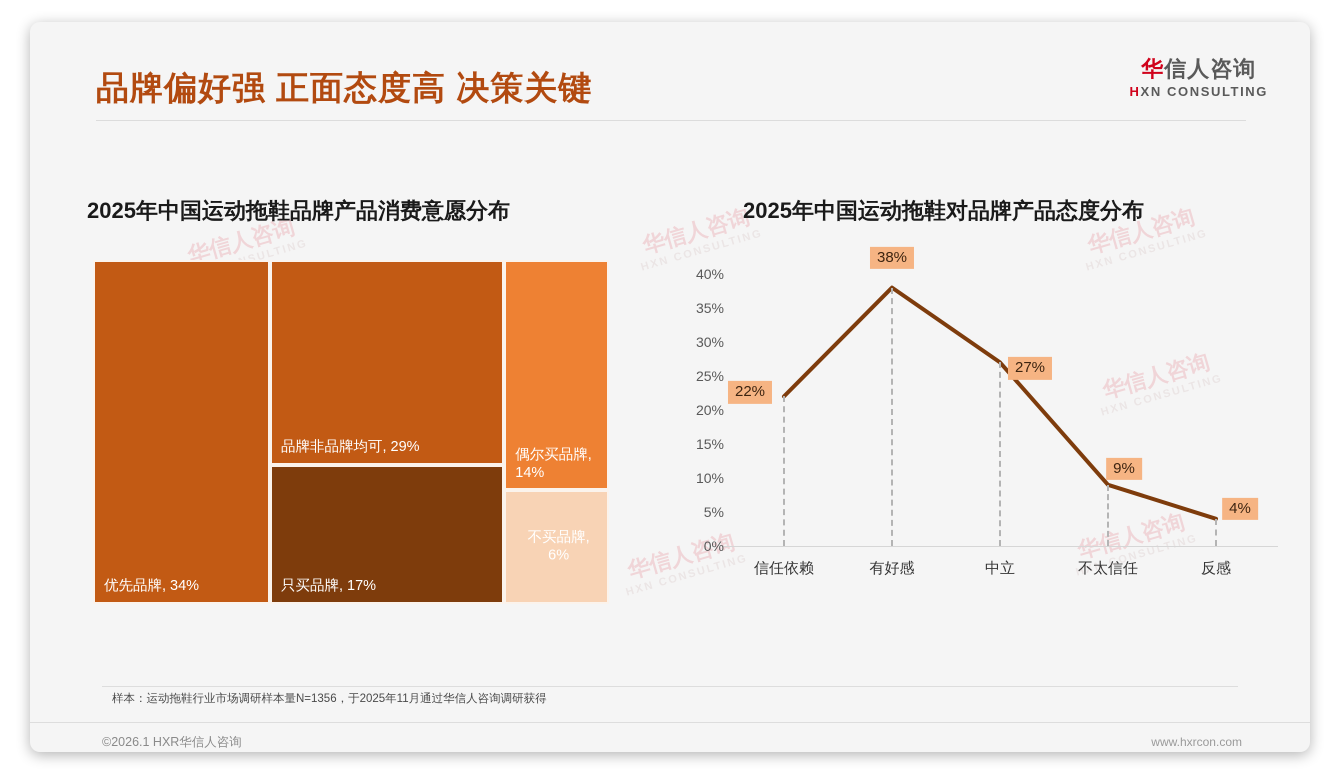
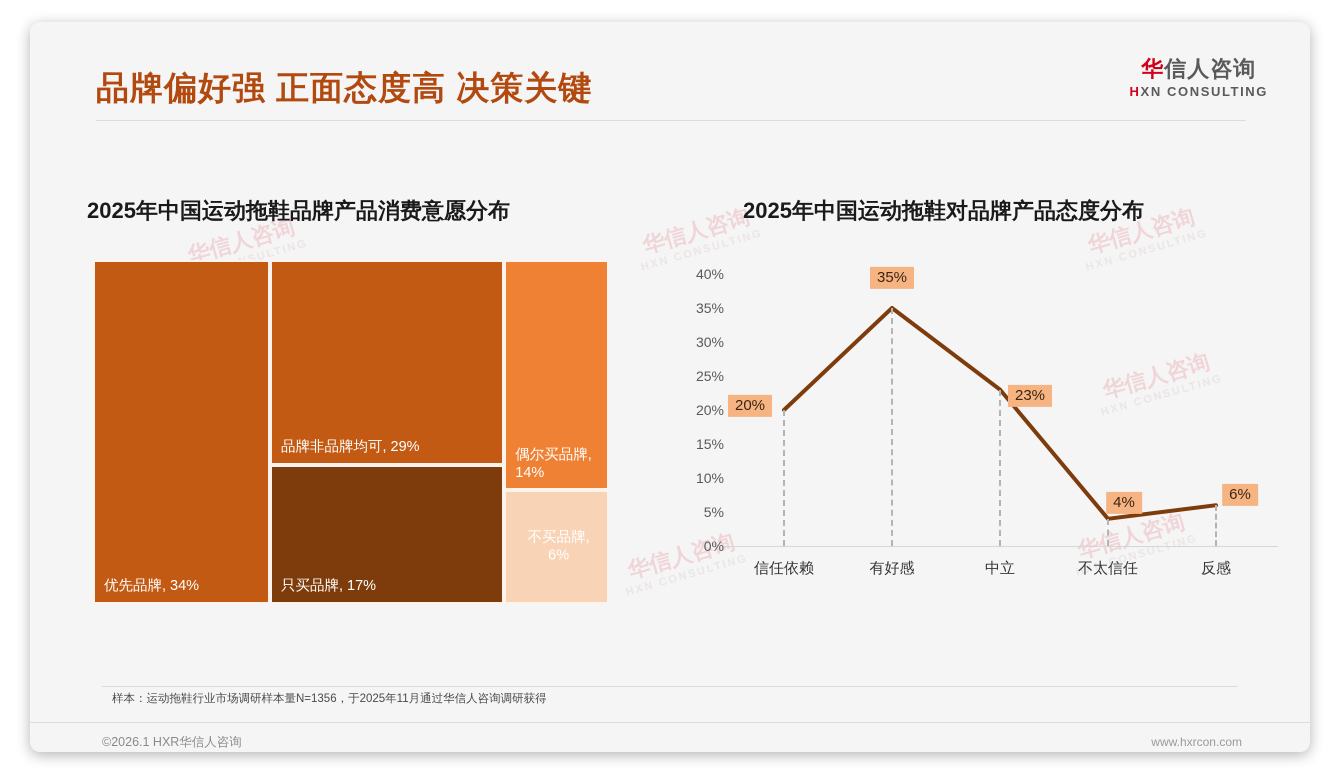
2025年中国运动拖鞋对品牌产品态度分布/信任依赖: 22% -> 20%
2025年中国运动拖鞋对品牌产品态度分布/有好感: 38% -> 35%
2025年中国运动拖鞋对品牌产品态度分布/中立: 27% -> 23%
2025年中国运动拖鞋对品牌产品态度分布/不太信任: 9% -> 4%
2025年中国运动拖鞋对品牌产品态度分布/反感: 4% -> 6%
